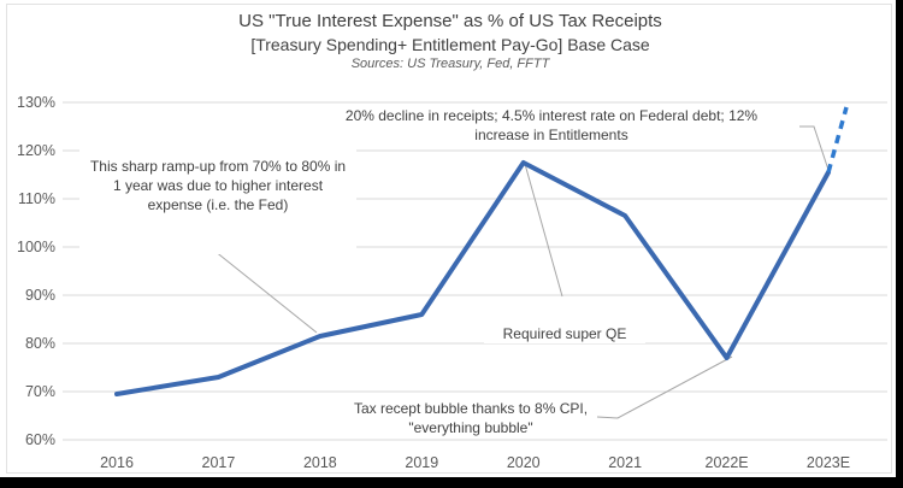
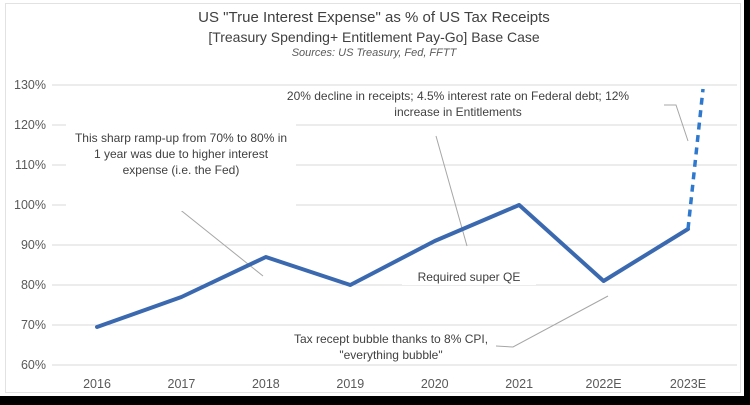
2017: 73% -> 77%
2018: 82% -> 87%
2019: 86% -> 80%
2020: 118% -> 91%
2021: 106% -> 100%
2022E: 77% -> 81%
2023E: 116% -> 94%
